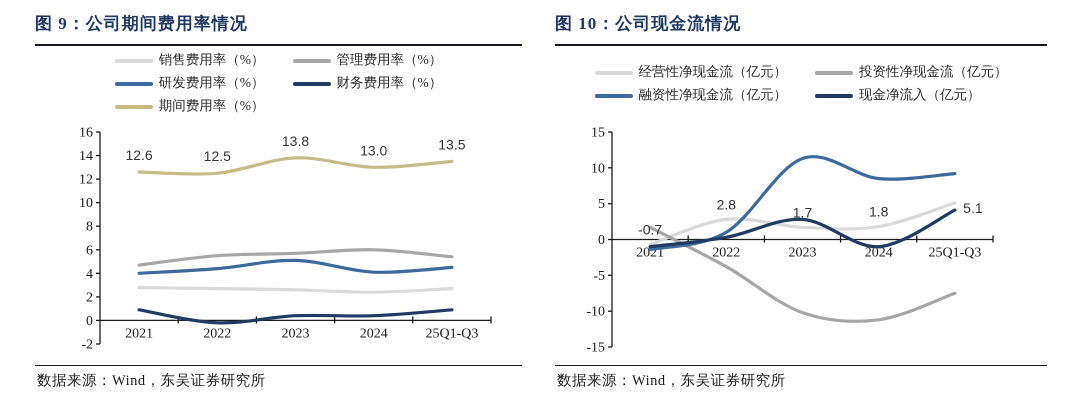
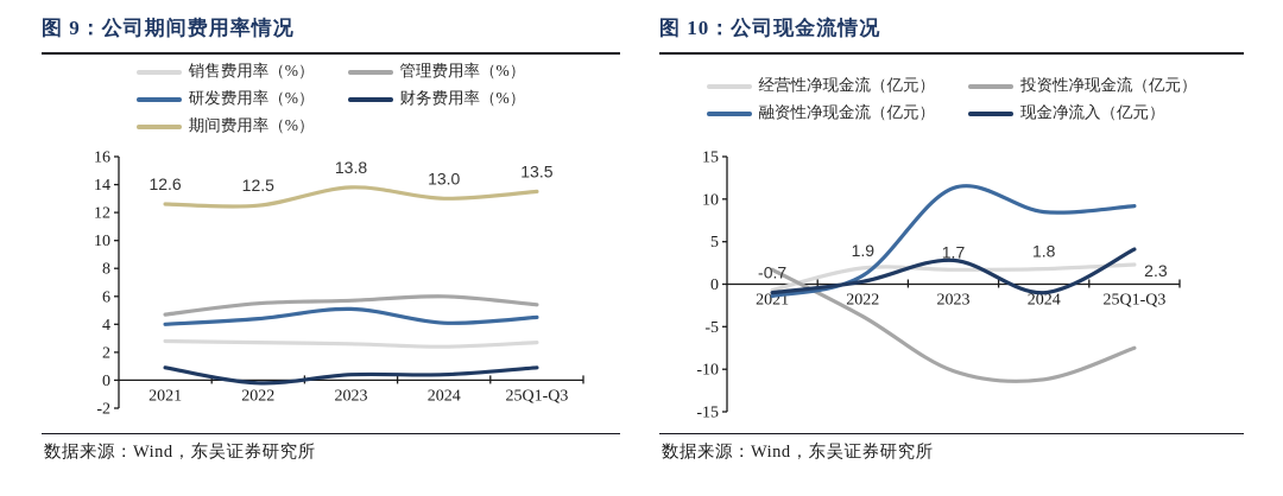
图 10：公司现金流情况/经营性净现金流（亿元）/2022: 2.8 -> 1.9
图 10：公司现金流情况/经营性净现金流（亿元）/25Q1-Q3: 5.1 -> 2.3
